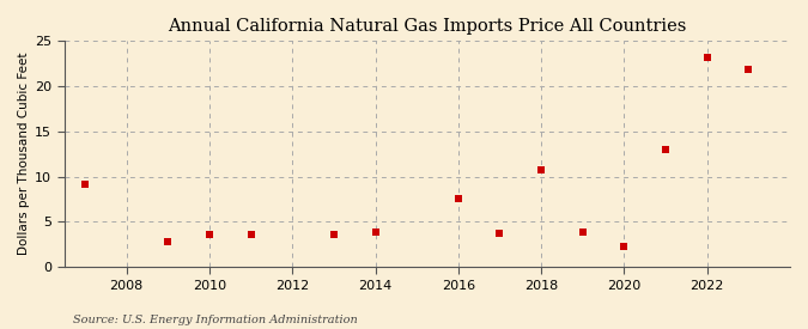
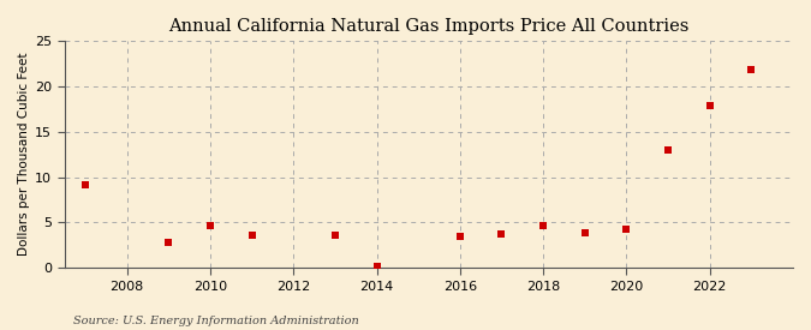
2010: 3.6 -> 4.7
2014: 3.8 -> 0.1
2016: 7.6 -> 3.4
2018: 10.8 -> 4.7
2020: 2.2 -> 4.2
2022: 23.2 -> 17.9
